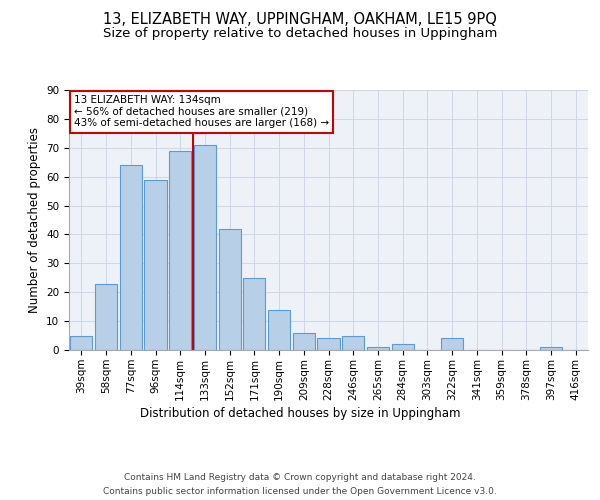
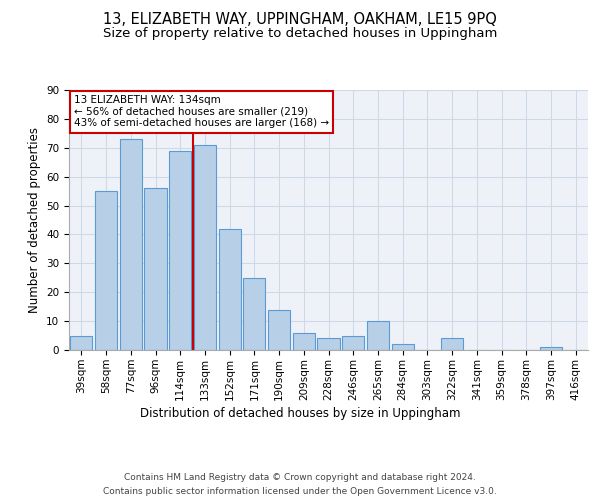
58sqm: 23 -> 55
77sqm: 64 -> 73
96sqm: 59 -> 56
265sqm: 1 -> 10
